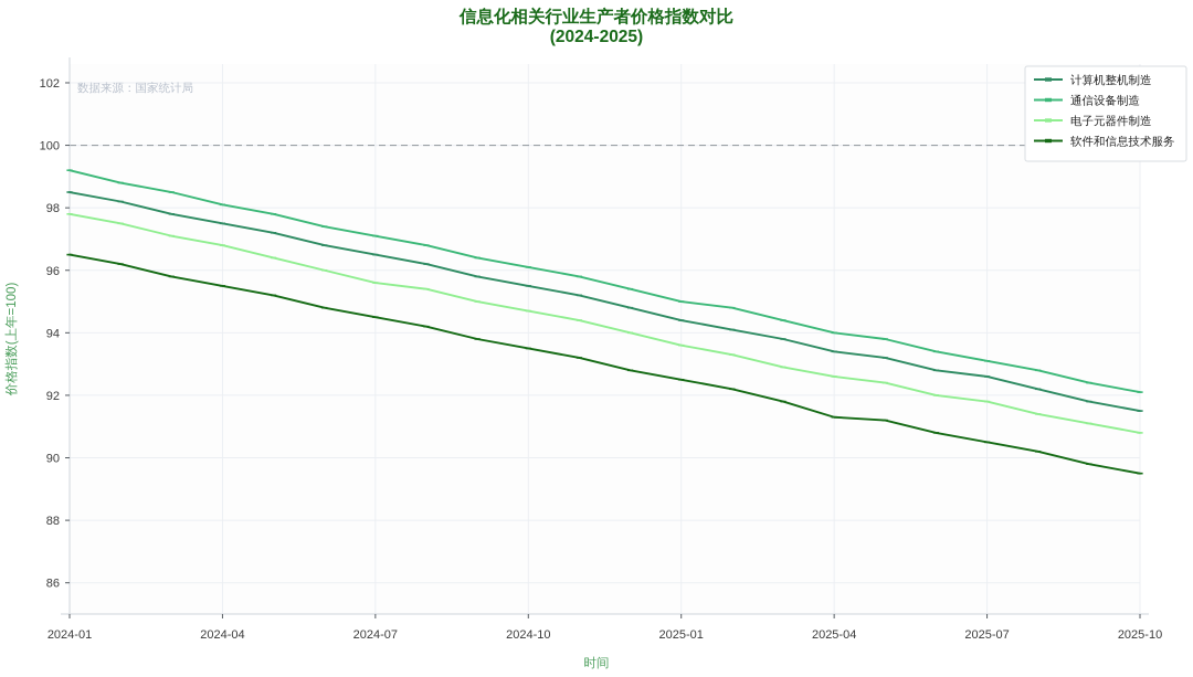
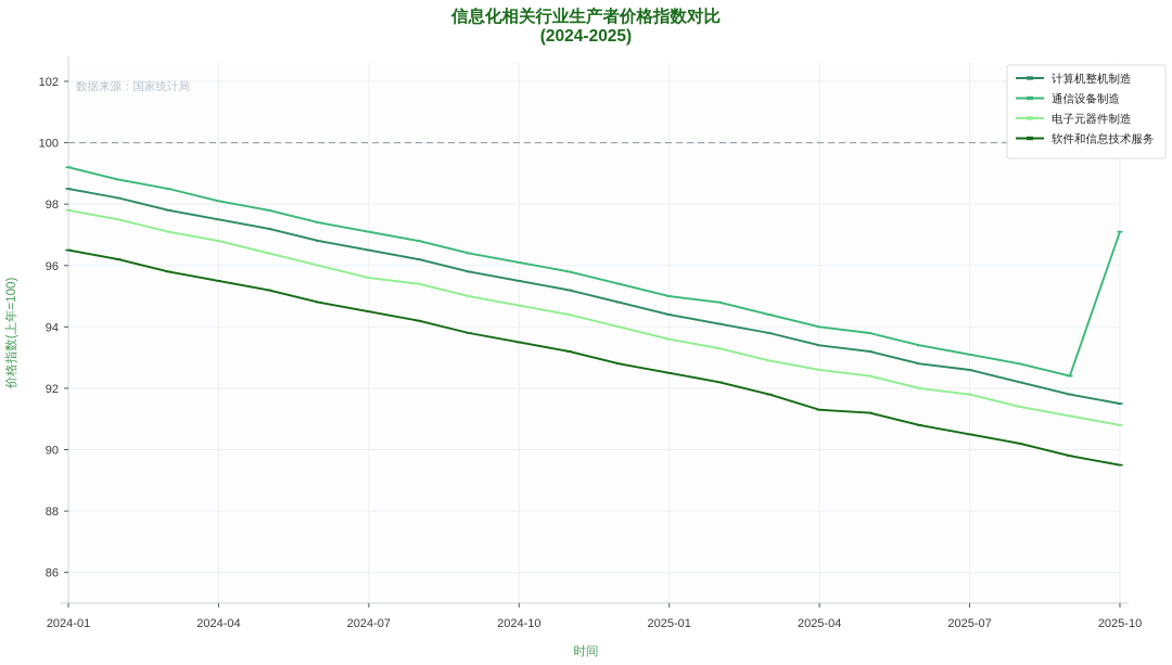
通信设备制造/2025-10: 92.1 -> 97.1
